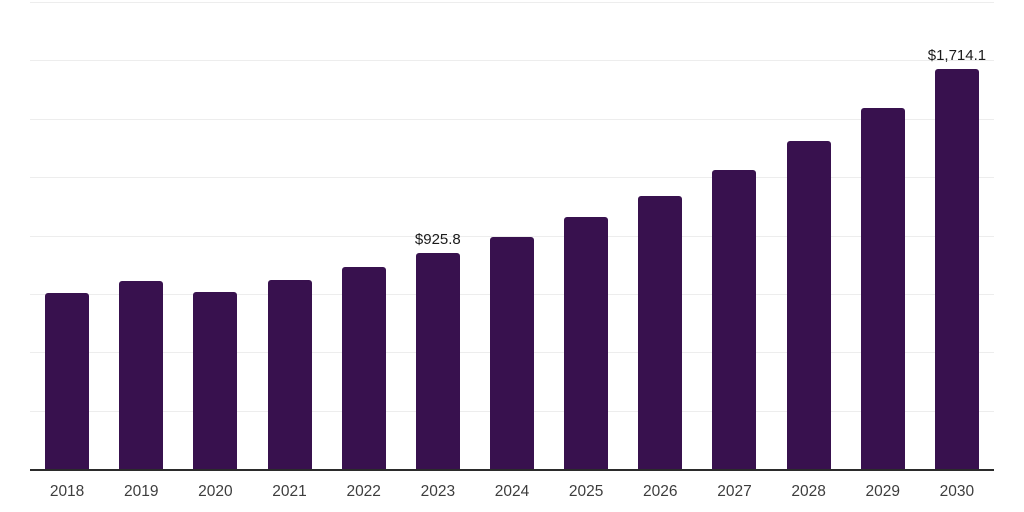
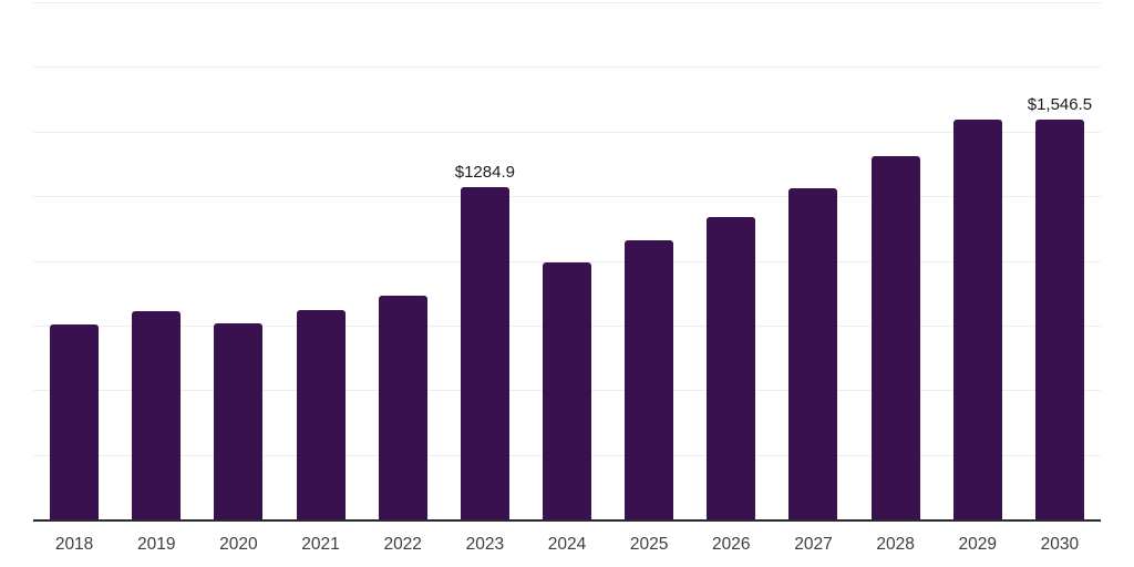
2023: $925.8 -> $1284.9
2030: $1,714.1 -> $1,546.5
